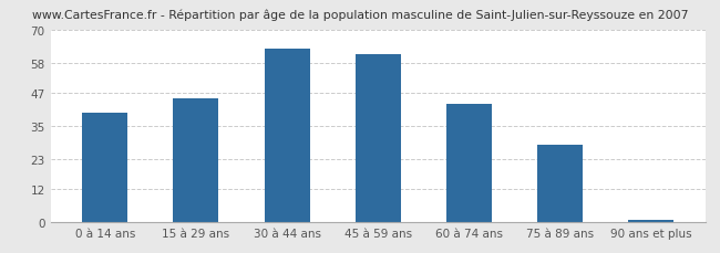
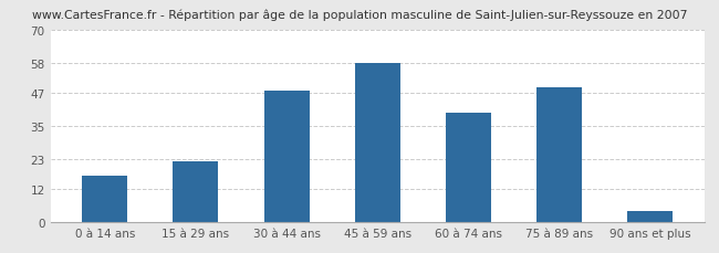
0 à 14 ans: 40 -> 17
15 à 29 ans: 45 -> 22
30 à 44 ans: 63 -> 48
45 à 59 ans: 61 -> 58
60 à 74 ans: 43 -> 40
75 à 89 ans: 28 -> 49
90 ans et plus: 1 -> 4
